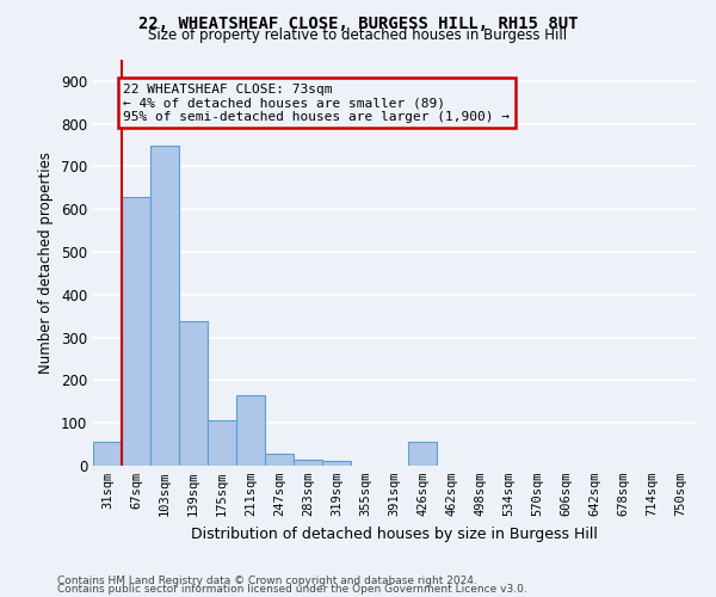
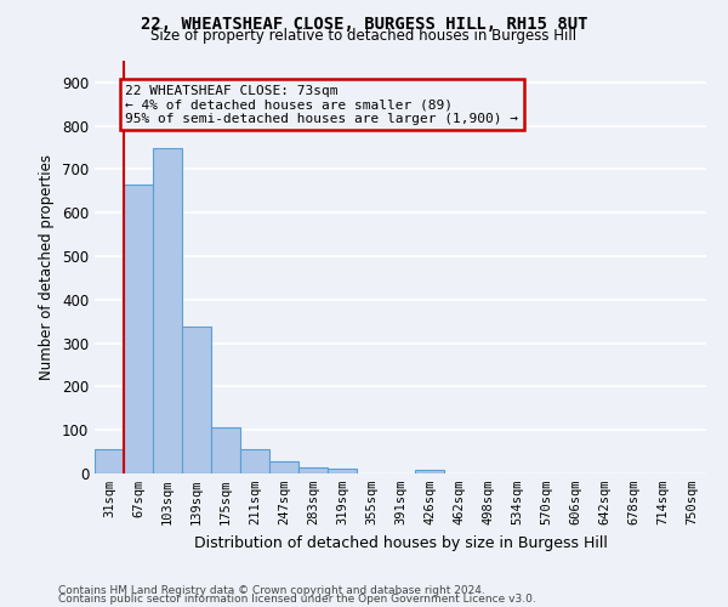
67sqm: 630 -> 665
211sqm: 165 -> 55
426sqm: 55 -> 8
